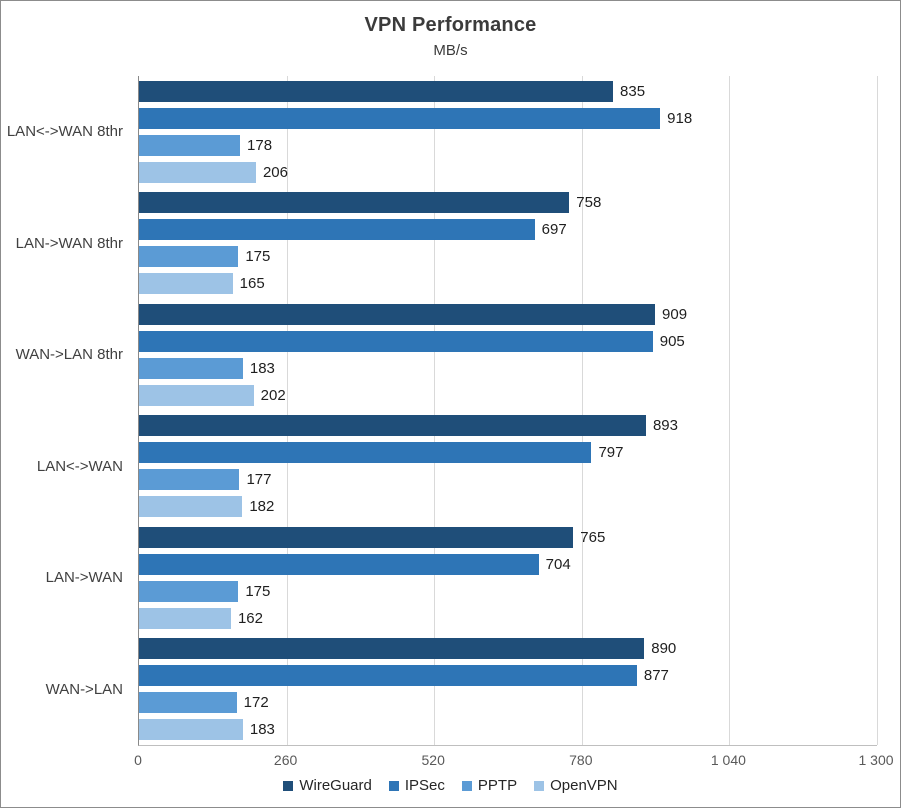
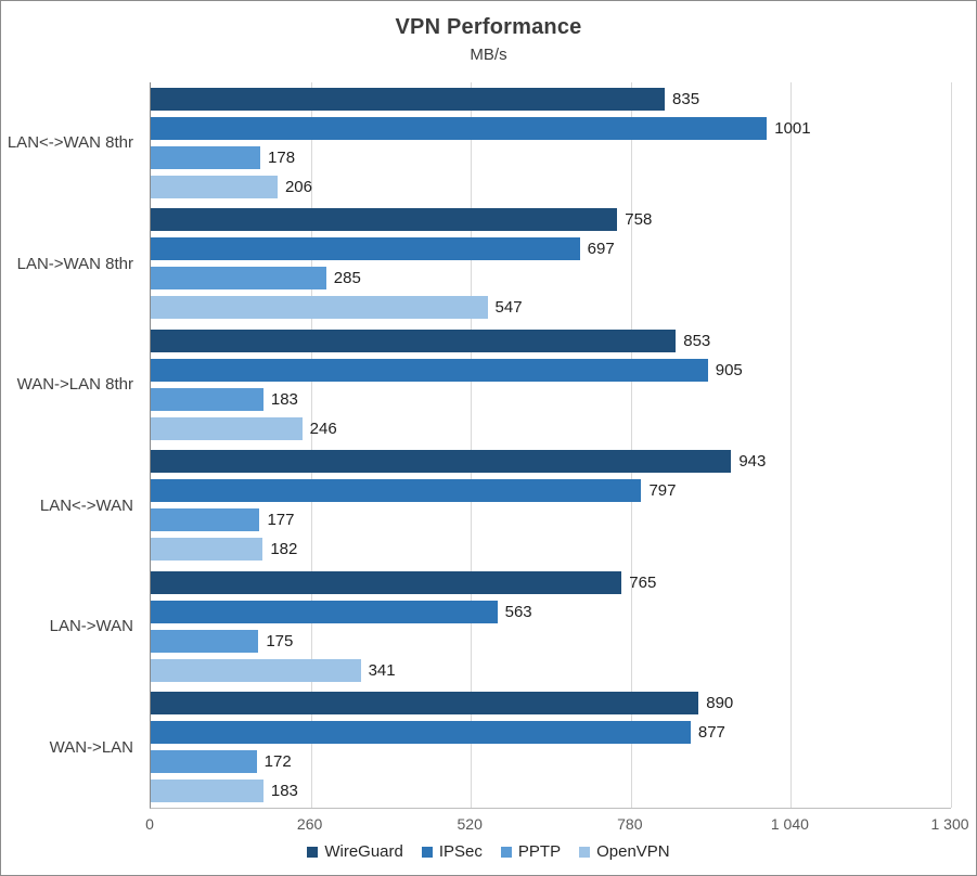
IPSec/LAN<->WAN 8thr: 918 -> 1001
PPTP/LAN->WAN 8thr: 175 -> 285
OpenVPN/LAN->WAN 8thr: 165 -> 547
WireGuard/WAN->LAN 8thr: 909 -> 853
OpenVPN/WAN->LAN 8thr: 202 -> 246
WireGuard/LAN<->WAN: 893 -> 943
IPSec/LAN->WAN: 704 -> 563
OpenVPN/LAN->WAN: 162 -> 341
